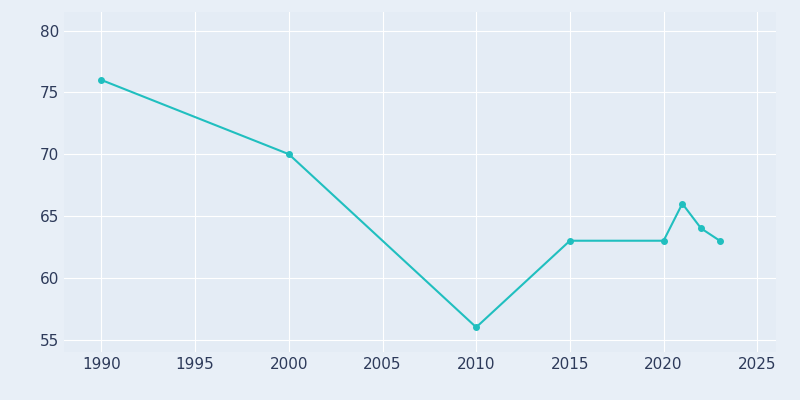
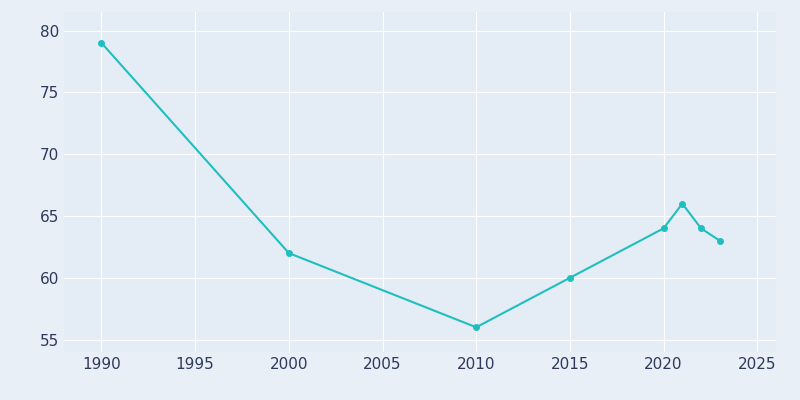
1990: 76 -> 79
2000: 70 -> 62
2015: 63 -> 60
2020: 63 -> 64
